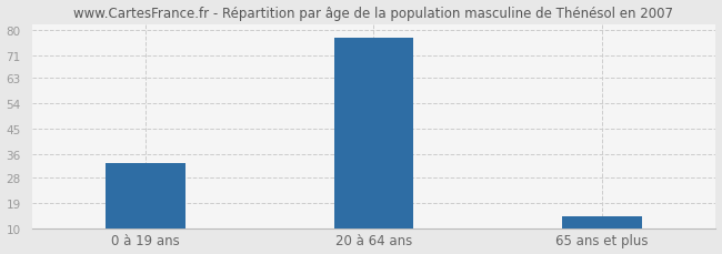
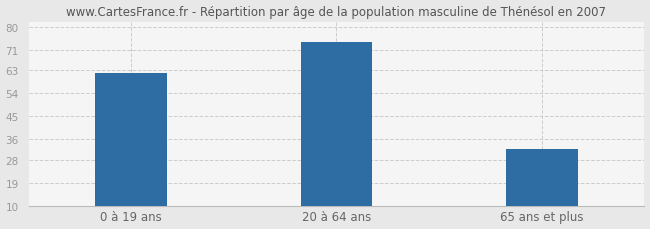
0 à 19 ans: 33 -> 62
20 à 64 ans: 77 -> 74
65 ans et plus: 14 -> 32
